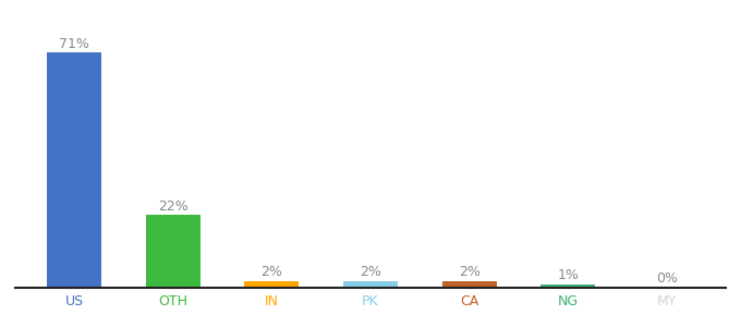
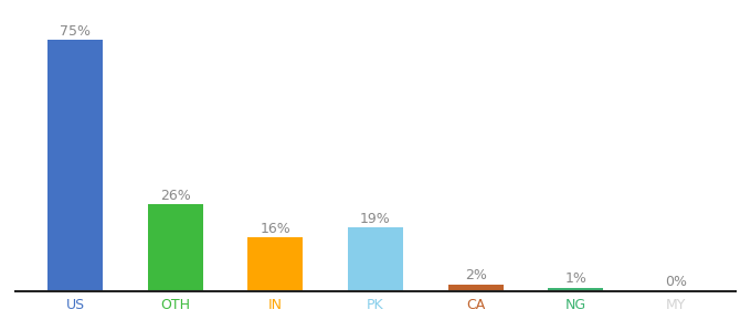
US: 71% -> 75%
OTH: 22% -> 26%
IN: 2% -> 16%
PK: 2% -> 19%
